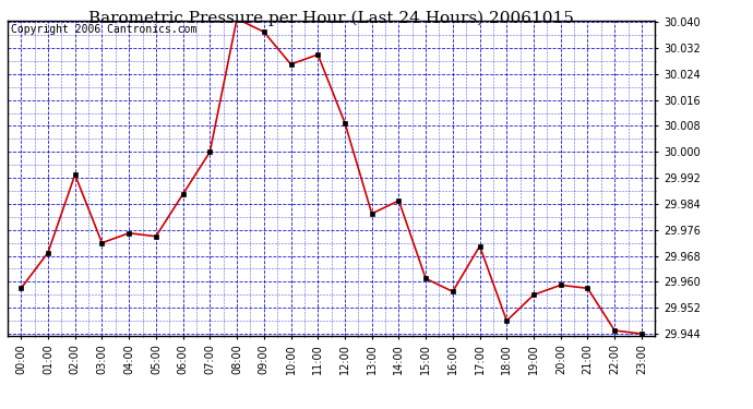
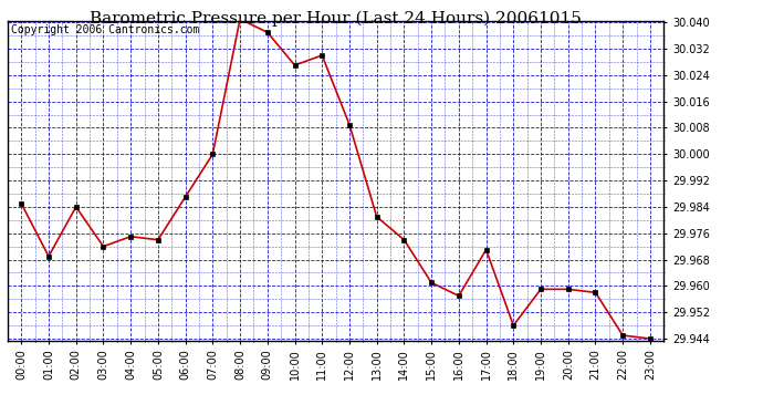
00:00: 29.958 -> 29.985
02:00: 29.993 -> 29.984
14:00: 29.985 -> 29.974
19:00: 29.956 -> 29.959
